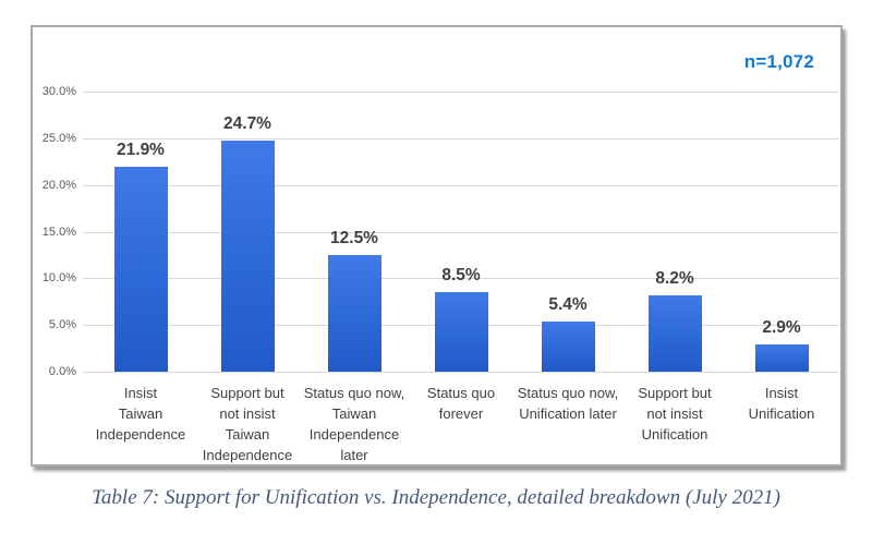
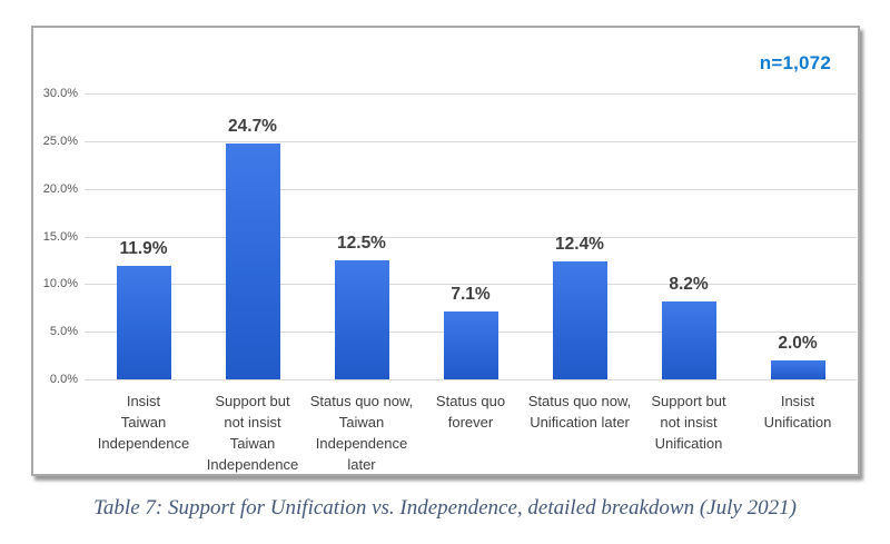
Insist Taiwan Independence: 21.9% -> 11.9%
Status quo forever: 8.5% -> 7.1%
Status quo now, Unification later: 5.4% -> 12.4%
Insist Unification: 2.9% -> 2.0%
